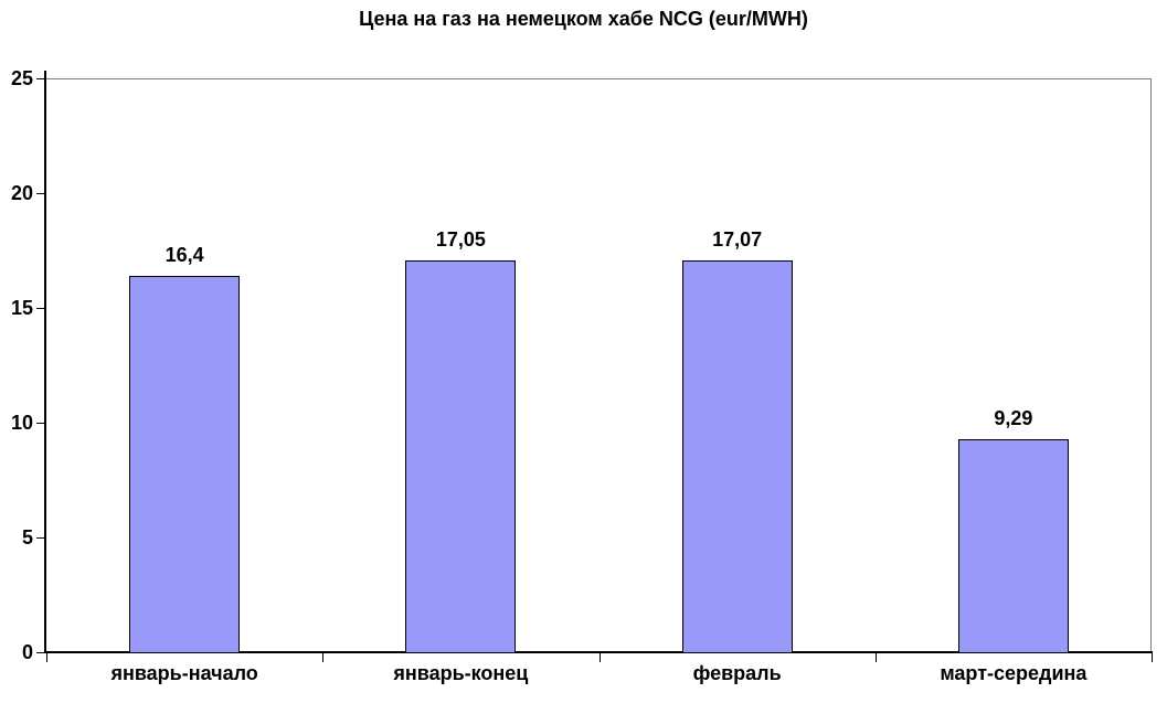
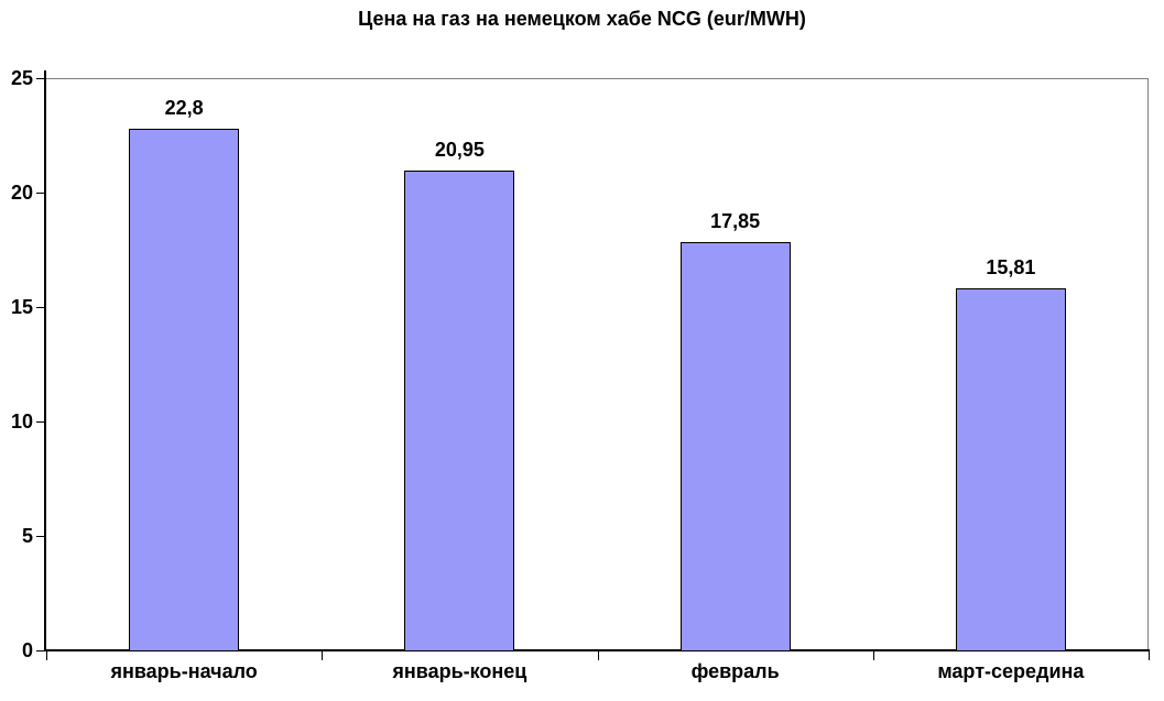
январь-начало: 16,4 -> 22,8
январь-конец: 17,05 -> 20,95
февраль: 17,07 -> 17,85
март-середина: 9,29 -> 15,81
